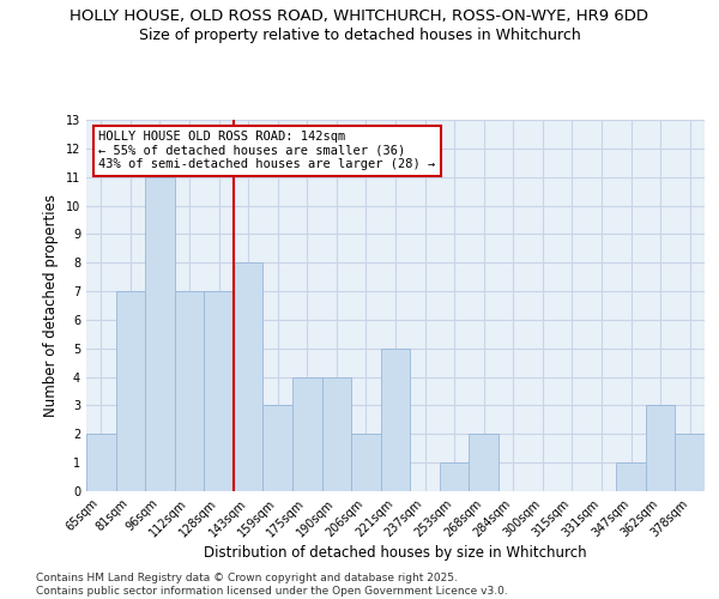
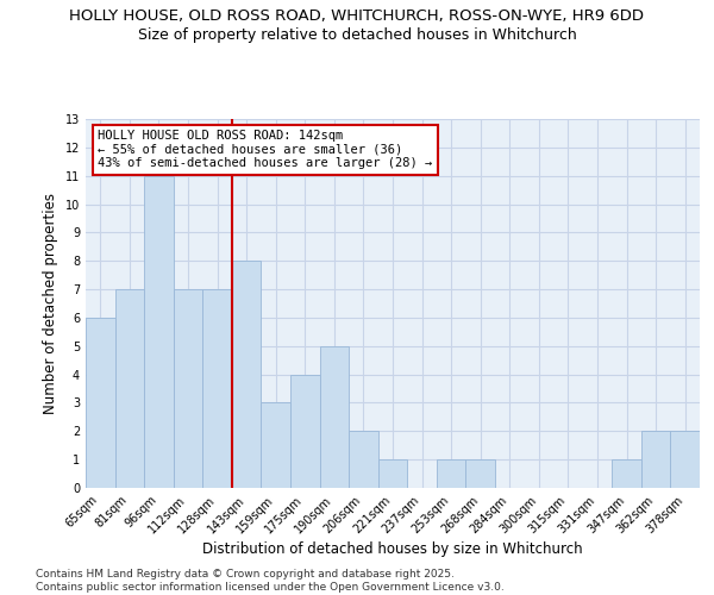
65sqm: 2 -> 6
190sqm: 4 -> 5
221sqm: 5 -> 1
268sqm: 2 -> 1
362sqm: 3 -> 2
